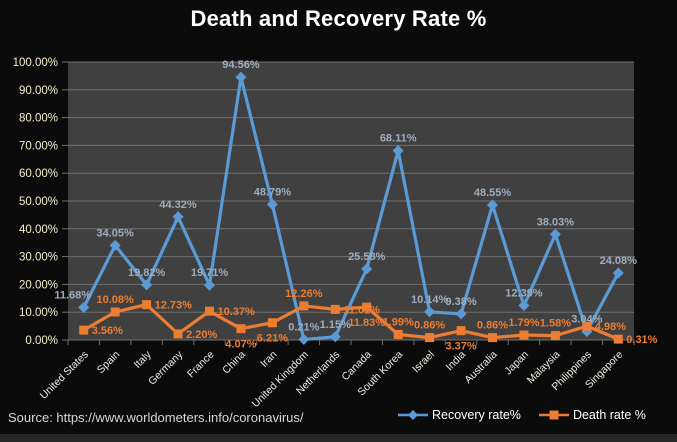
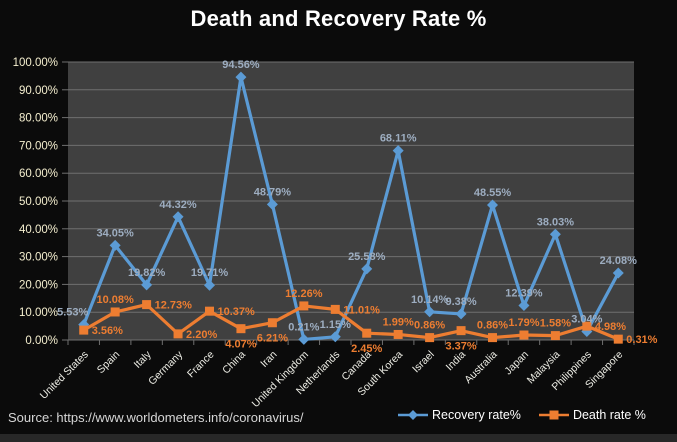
Recovery rate%/United States: 11.68% -> 5.53%
Death rate %/Canada: 11.83% -> 2.45%
